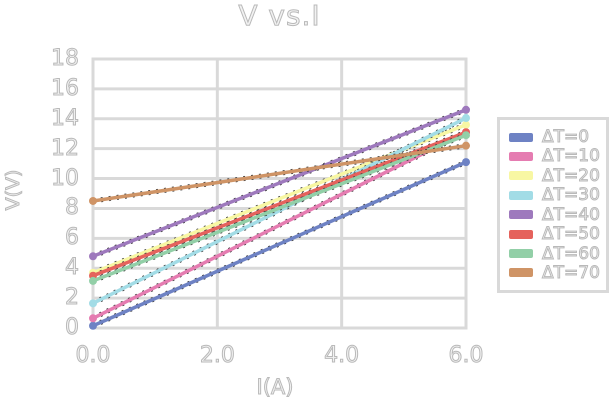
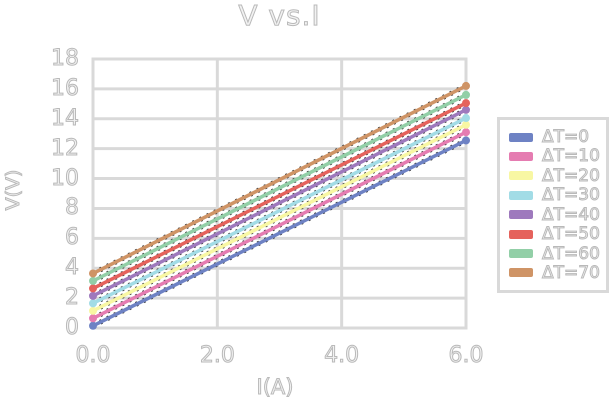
ΔT=20/0.0: 3.7 -> 1.1
ΔT=40/0.0: 4.8 -> 2.1
ΔT=50/0.0: 3.5 -> 2.6
ΔT=70/0.0: 8.5 -> 3.6
ΔT=0/6.0: 11.1 -> 12.6
ΔT=50/6.0: 13.1 -> 15.1
ΔT=60/6.0: 12.9 -> 15.6
ΔT=70/6.0: 12.2 -> 16.2
